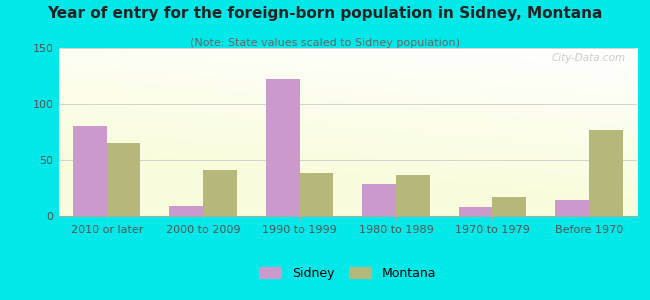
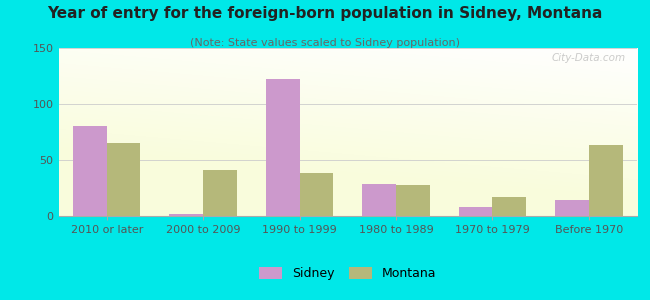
Sidney/2000 to 2009: 9 -> 2
Montana/1980 to 1989: 37 -> 28
Montana/Before 1970: 77 -> 63
